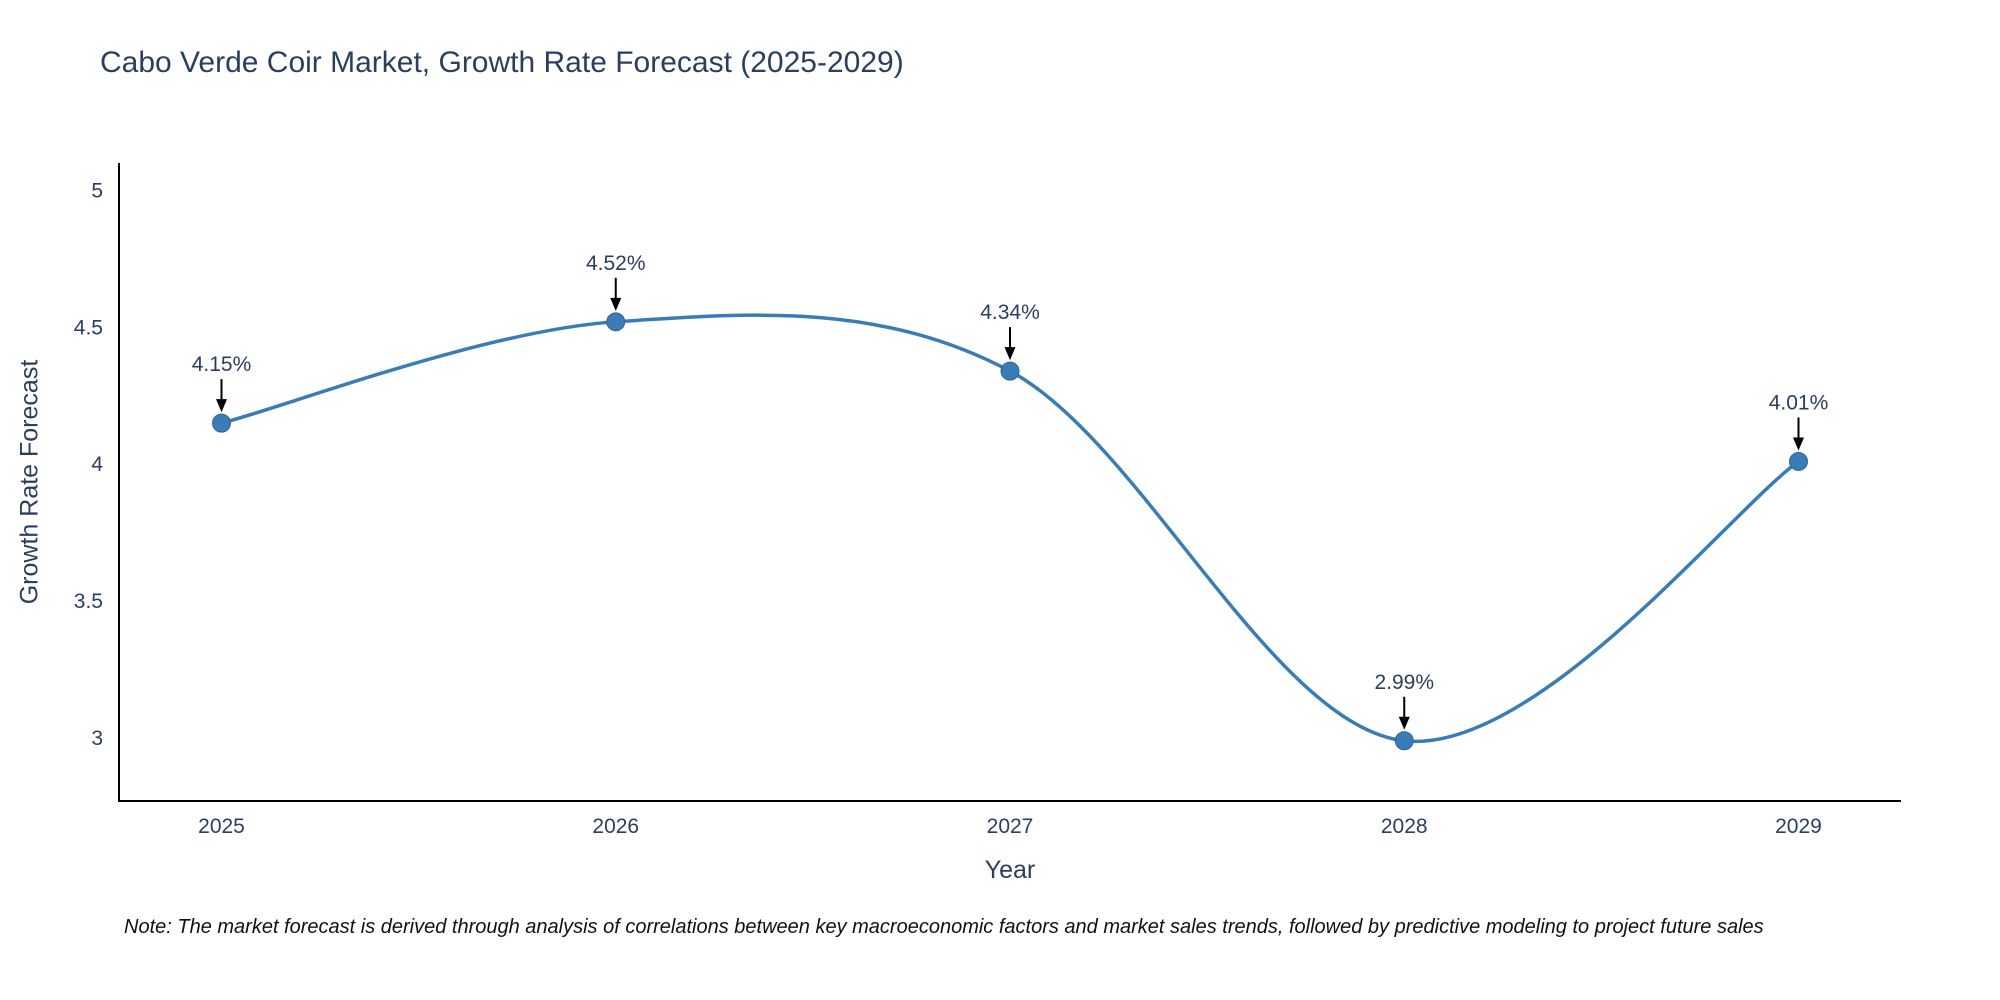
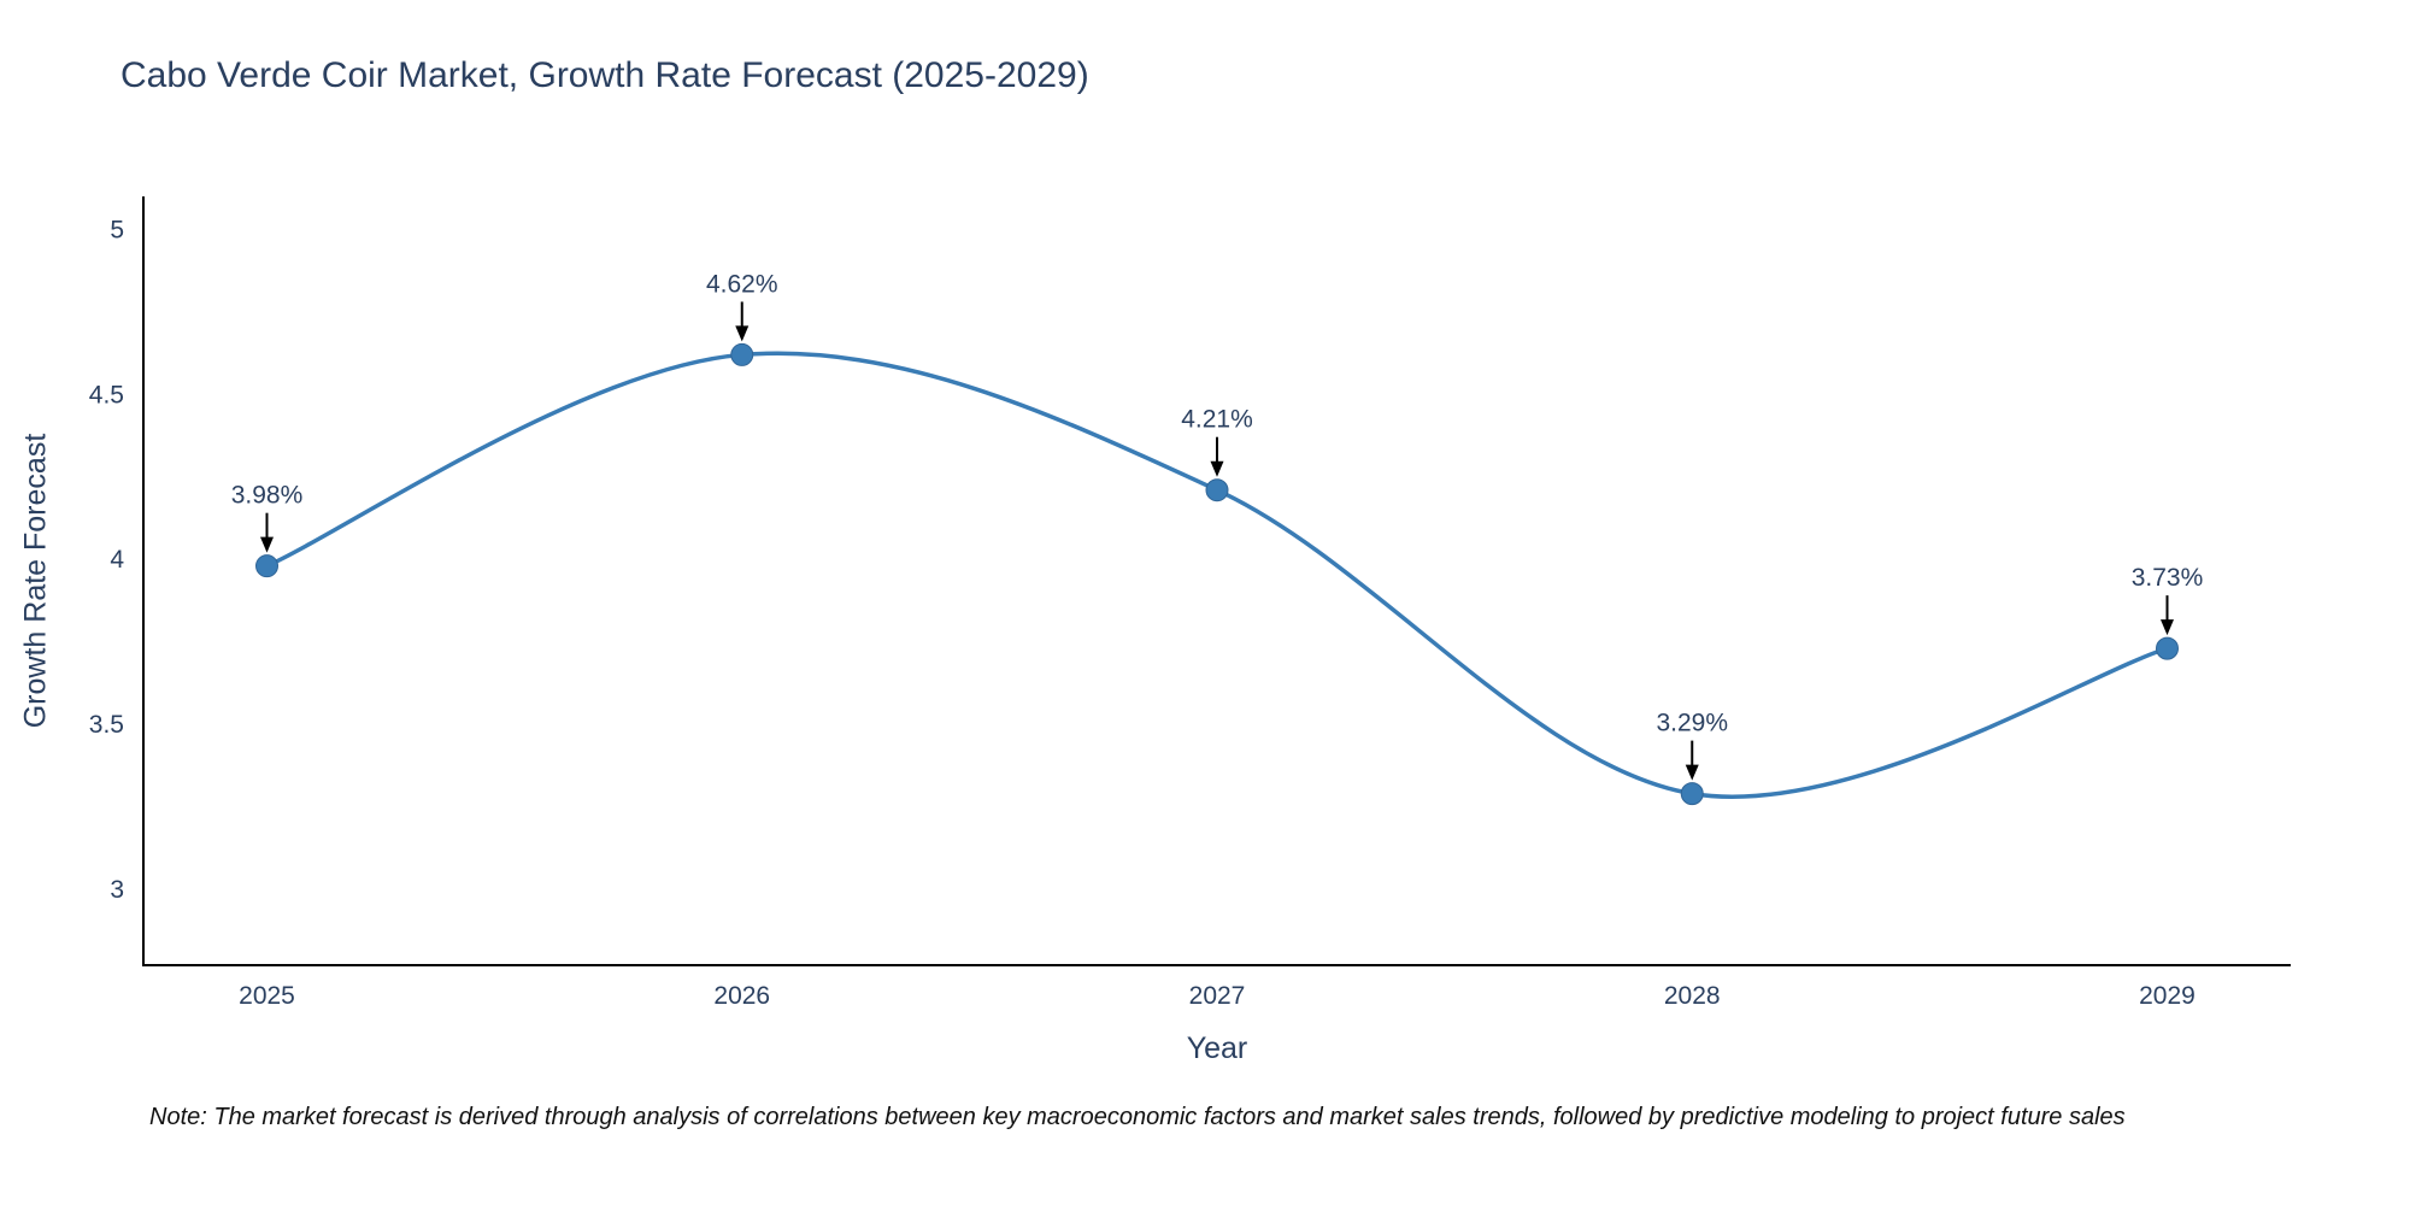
2025: 4.15% -> 3.98%
2026: 4.52% -> 4.62%
2027: 4.34% -> 4.21%
2028: 2.99% -> 3.29%
2029: 4.01% -> 3.73%
